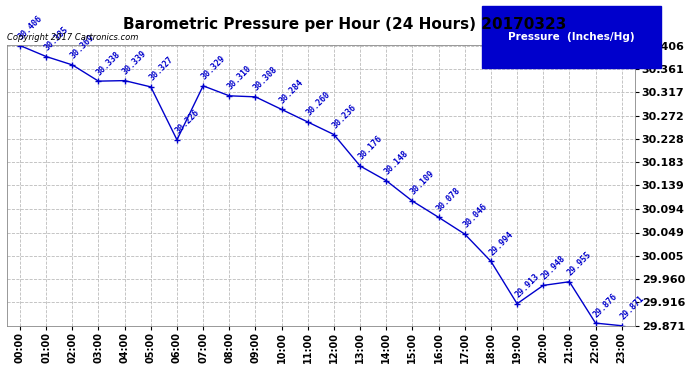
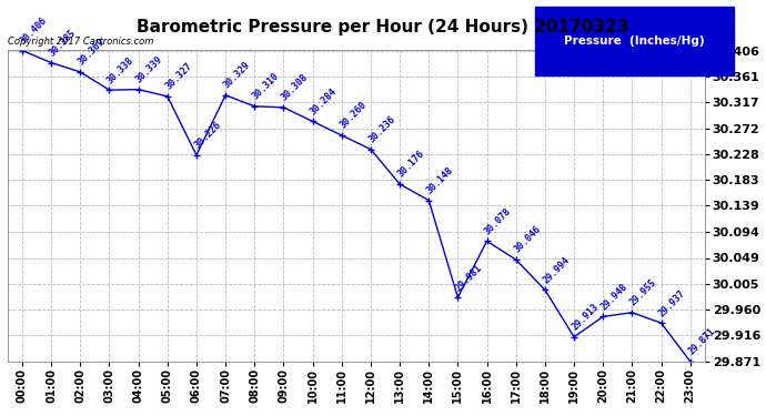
15:00: 30.109 -> 29.981
22:00: 29.876 -> 29.937
